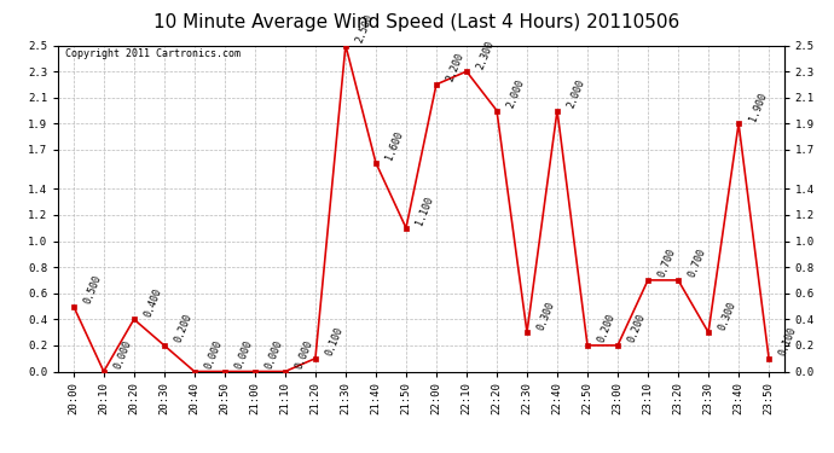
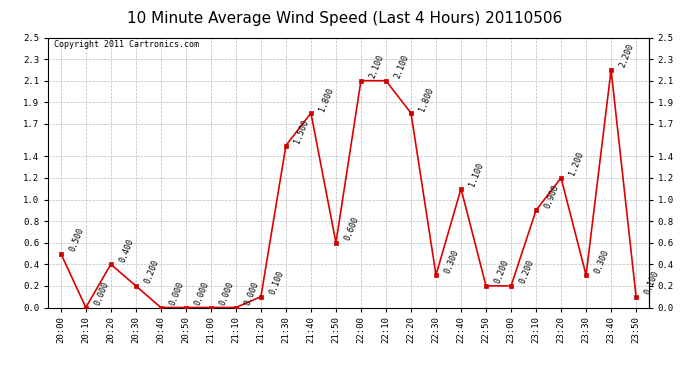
21:30: 2.5 -> 1.5
21:40: 1.600 -> 1.800
21:50: 1.100 -> 0.600
22:00: 2.200 -> 2.100
22:10: 2.300 -> 2.100
22:20: 2.000 -> 1.800
22:40: 2.000 -> 1.100
23:10: 0.700 -> 0.900
23:20: 0.700 -> 1.200
23:40: 1.900 -> 2.200
